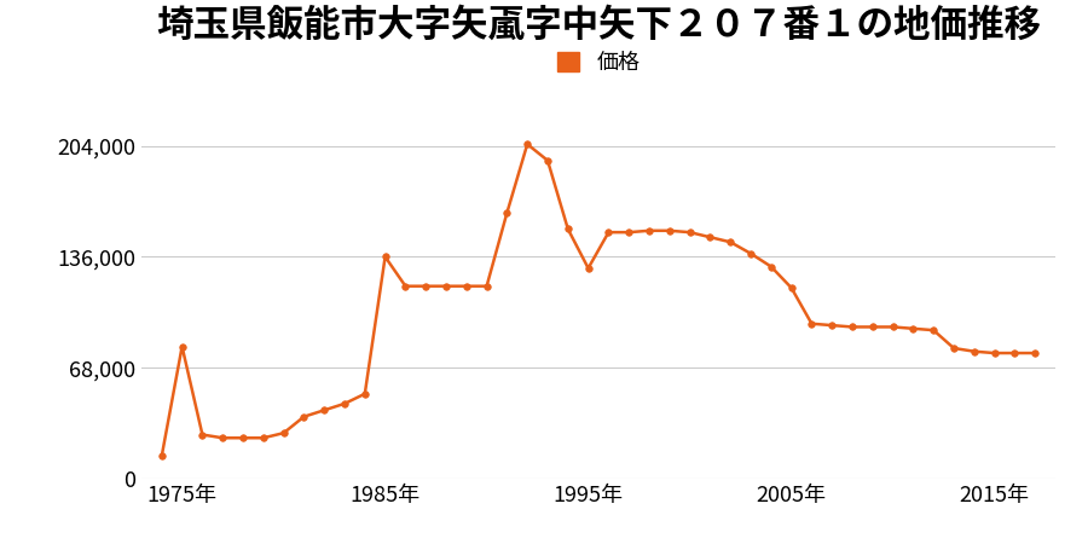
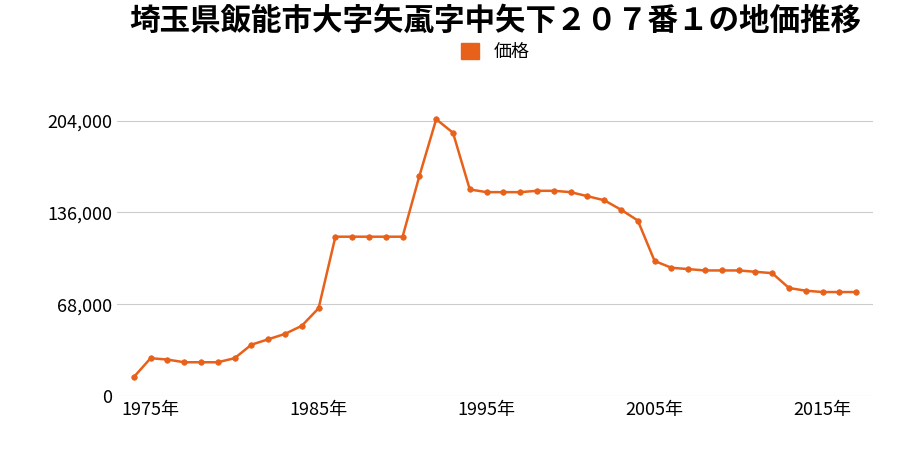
1975年: 81,000 -> 28,000
1985年: 136,000 -> 65,000
1995年: 129,000 -> 151,000
2005年: 117,000 -> 100,000
